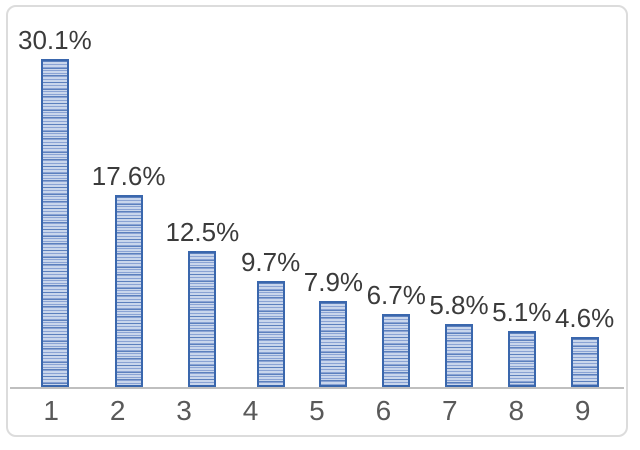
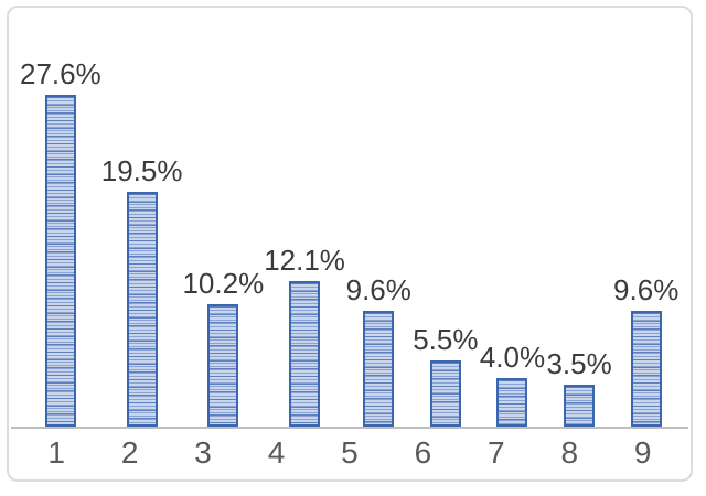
1: 30.1% -> 27.6%
2: 17.6% -> 19.5%
3: 12.5% -> 10.2%
4: 9.7% -> 12.1%
5: 7.9% -> 9.6%
6: 6.7% -> 5.5%
7: 5.8% -> 4.0%
8: 5.1% -> 3.5%
9: 4.6% -> 9.6%
